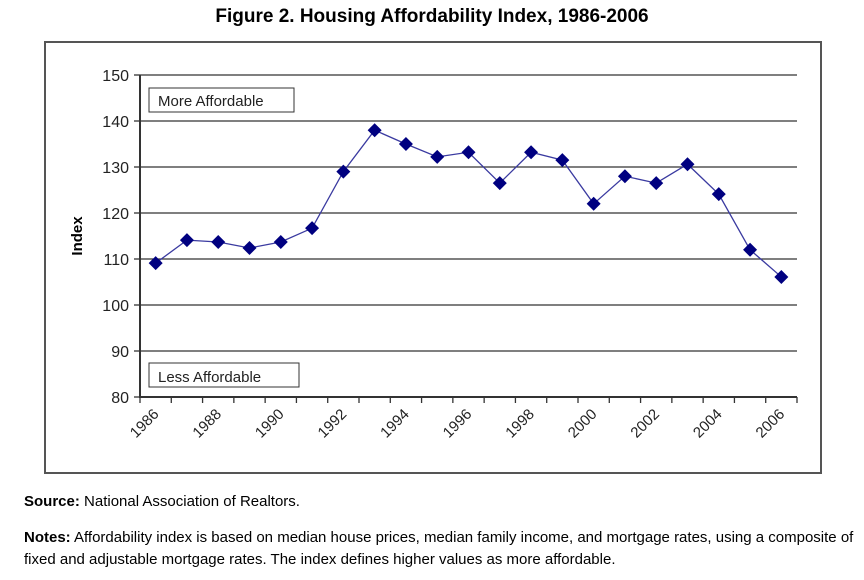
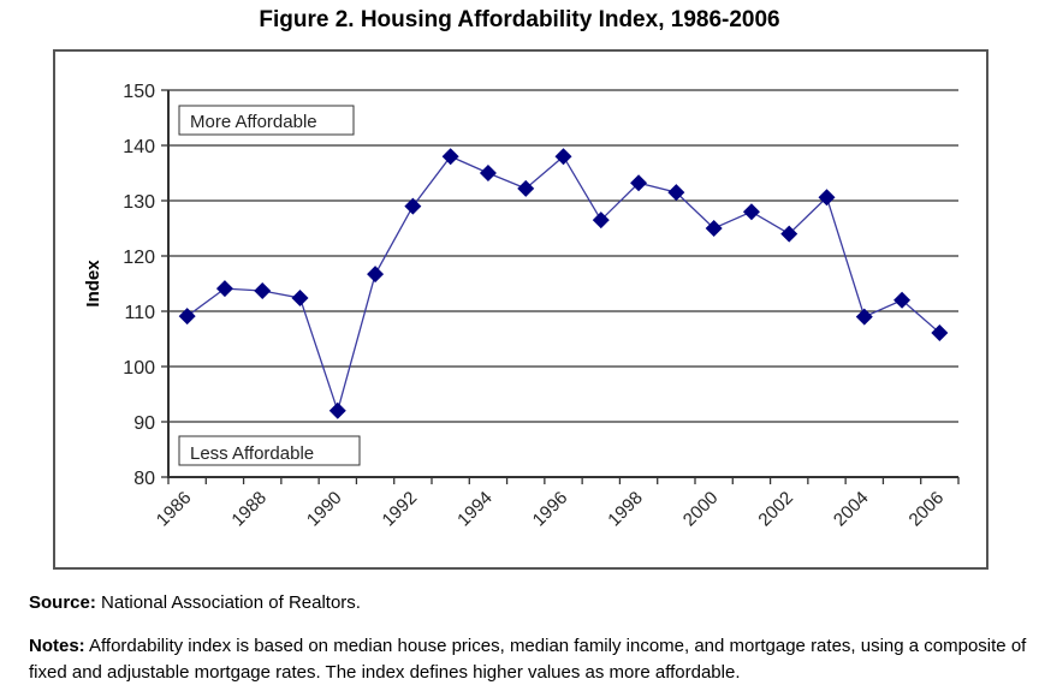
1990: 114 -> 92
1996: 133 -> 138
2000: 122 -> 125
2002: 126 -> 124
2004: 124 -> 109
